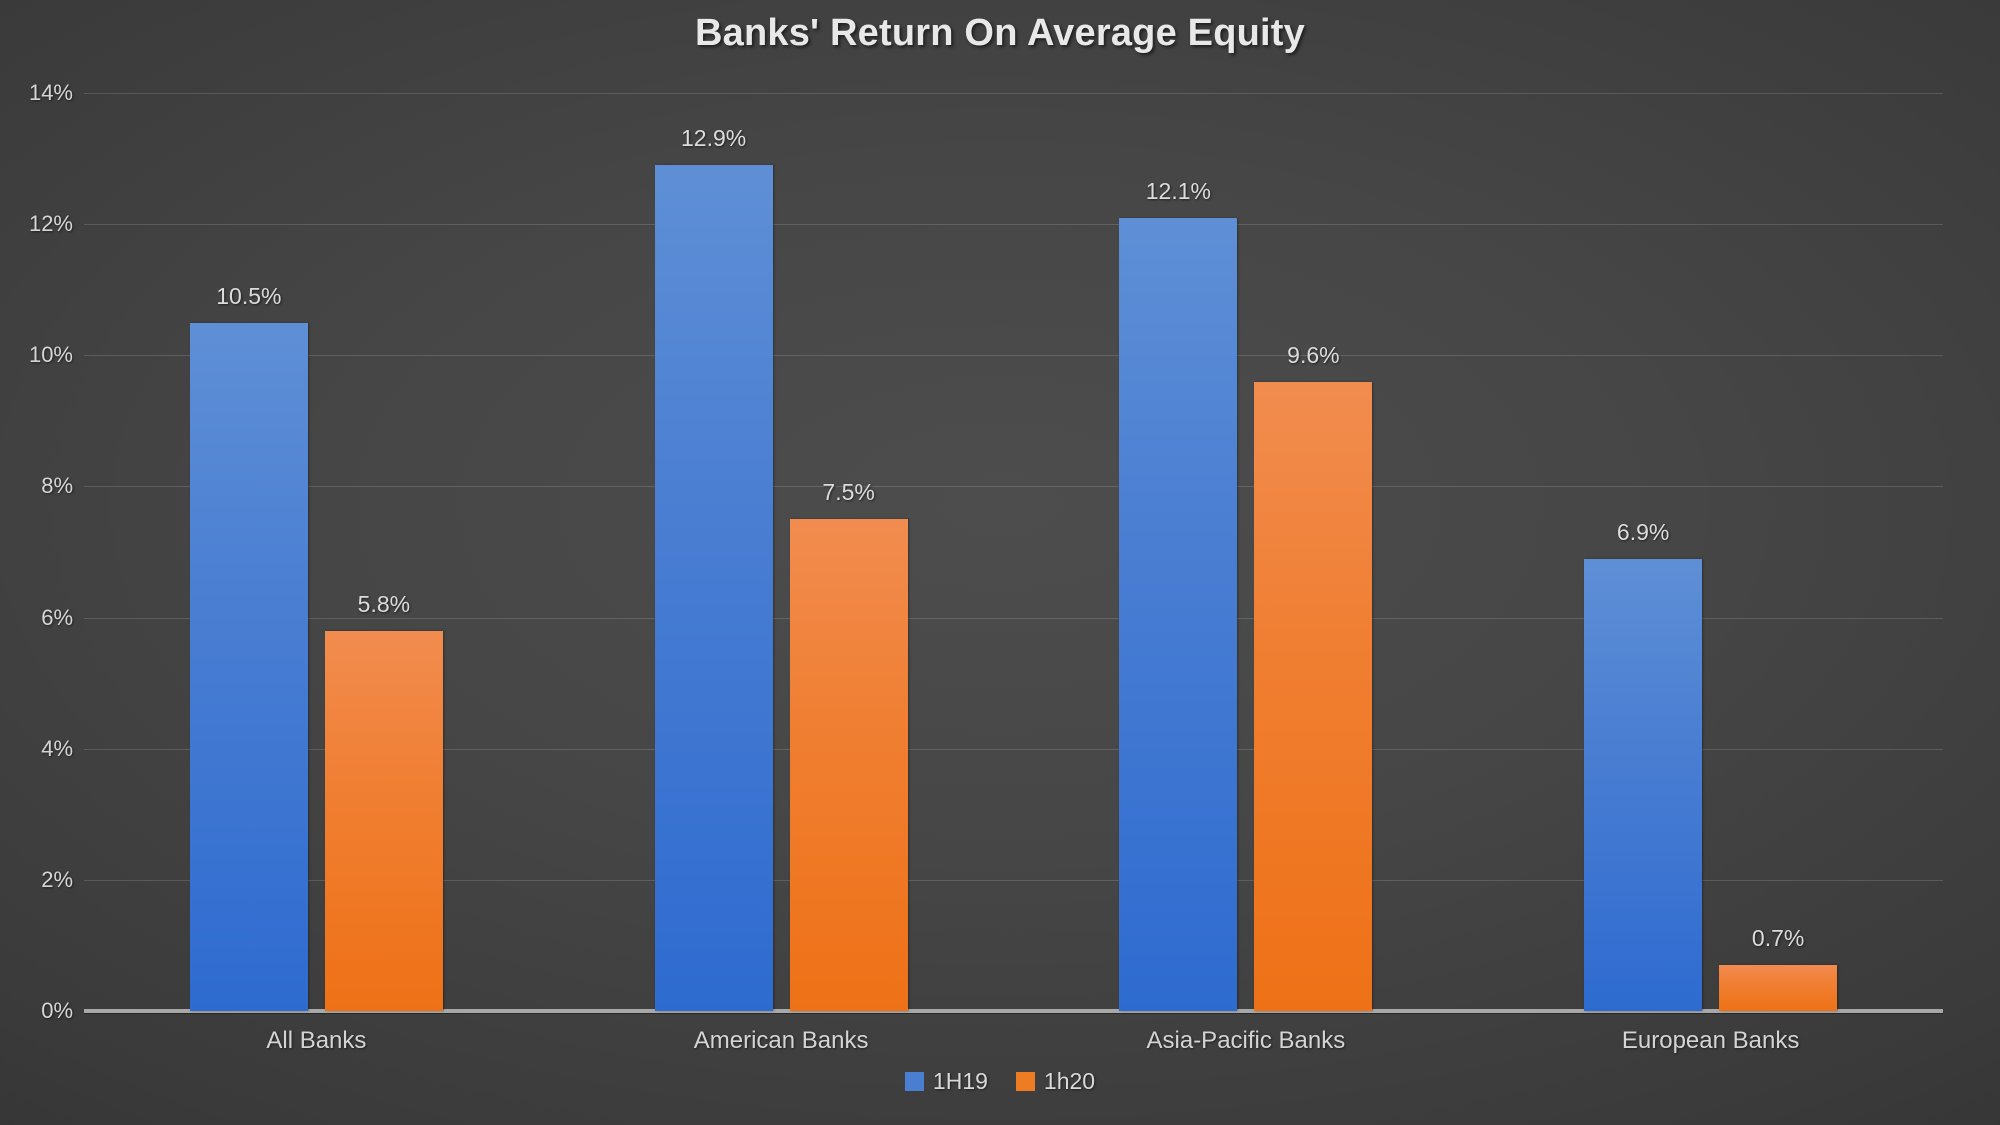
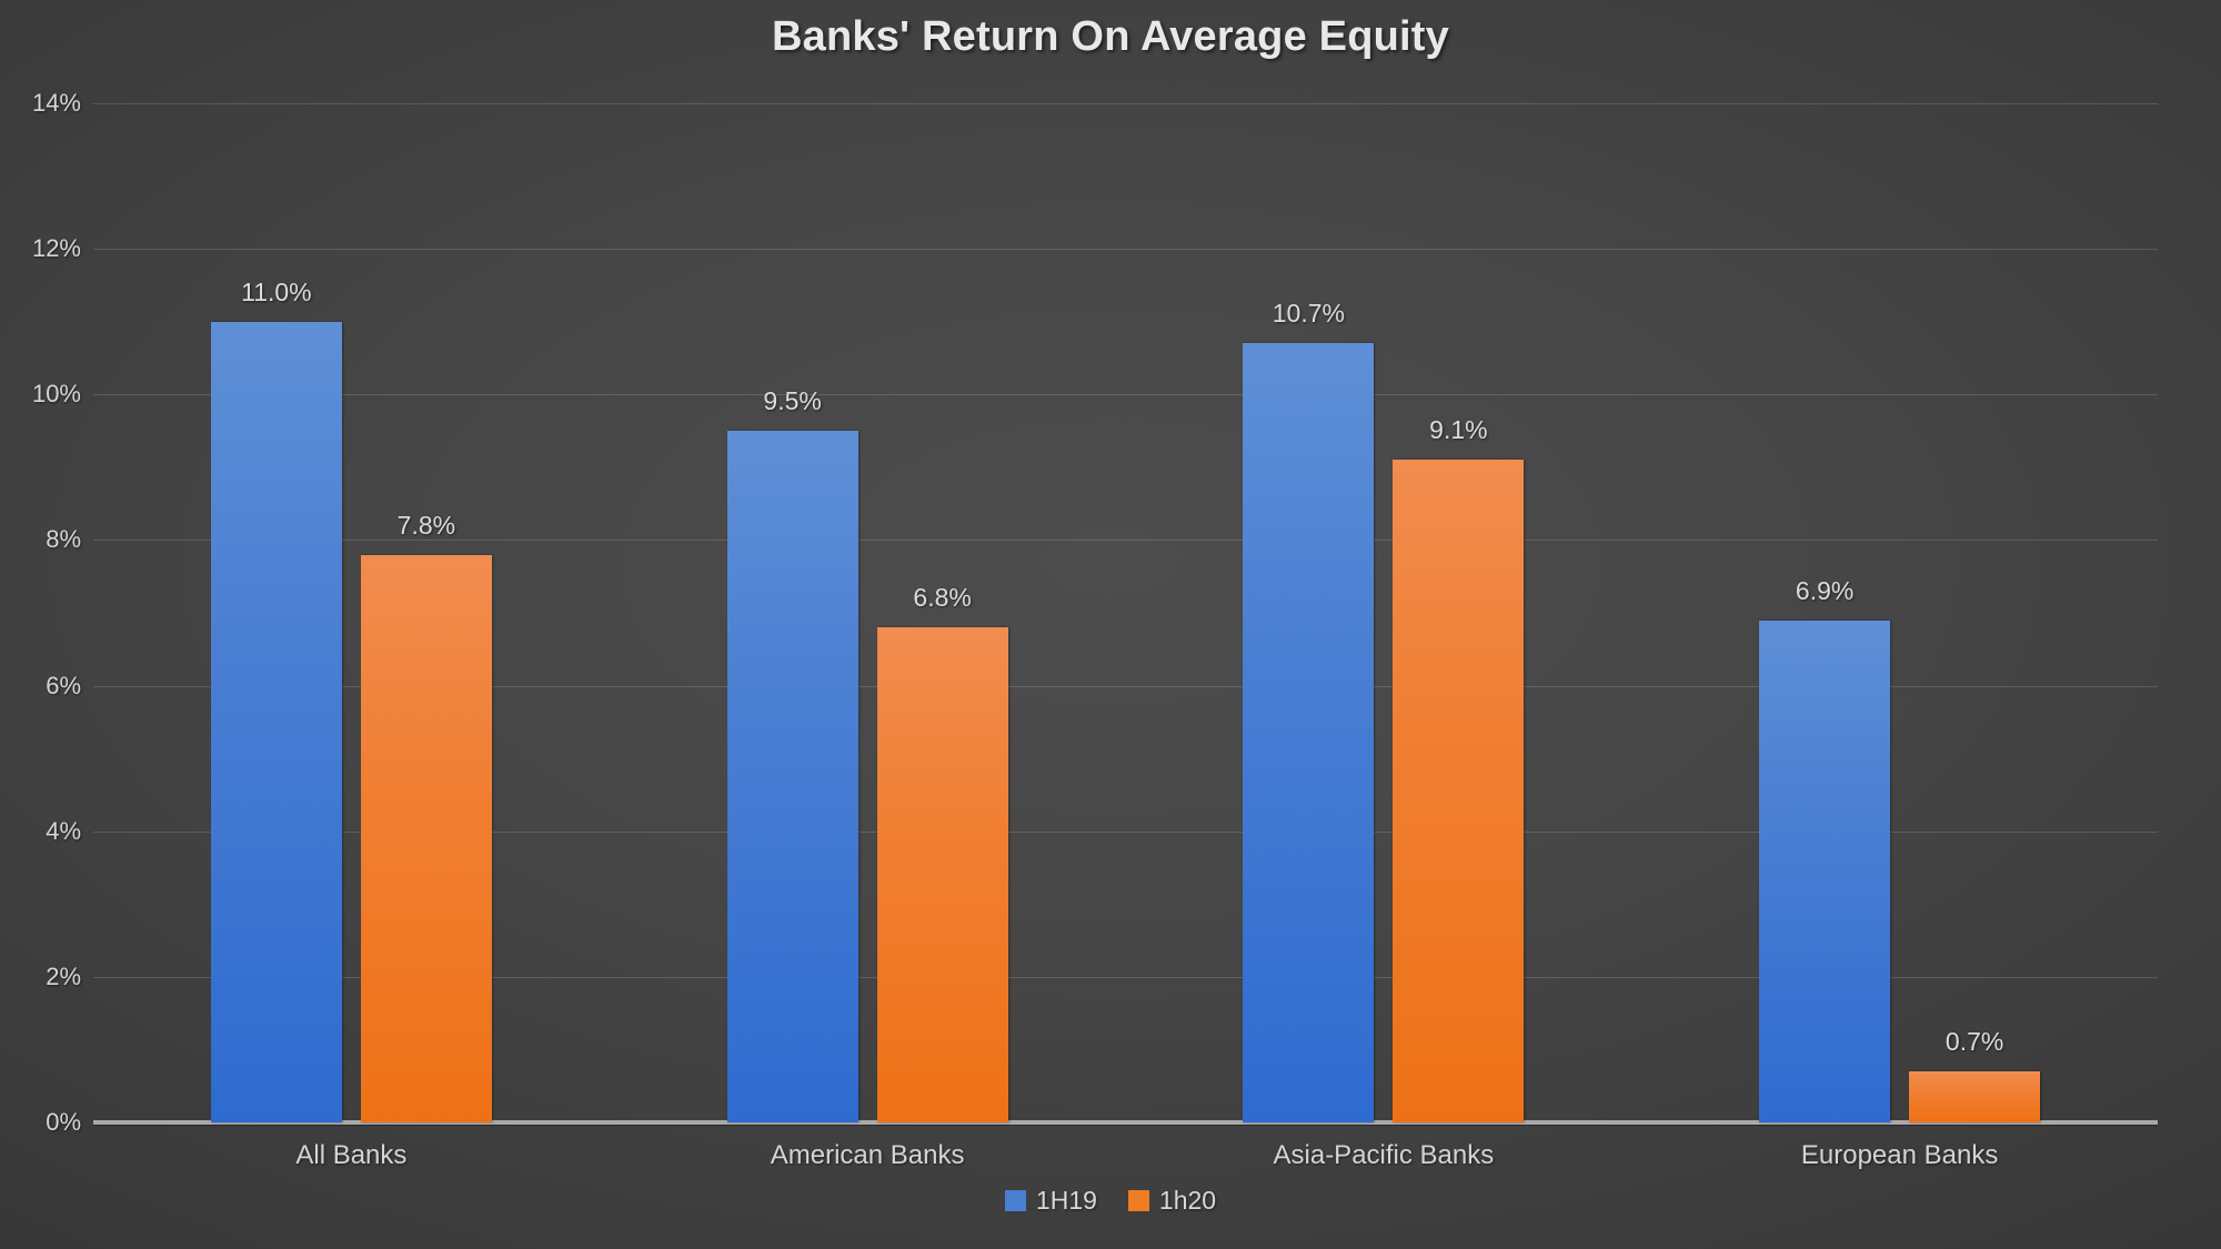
1H19/All Banks: 10.5% -> 11.0%
1h20/All Banks: 5.8% -> 7.8%
1H19/American Banks: 12.9% -> 9.5%
1h20/American Banks: 7.5% -> 6.8%
1H19/Asia-Pacific Banks: 12.1% -> 10.7%
1h20/Asia-Pacific Banks: 9.6% -> 9.1%
